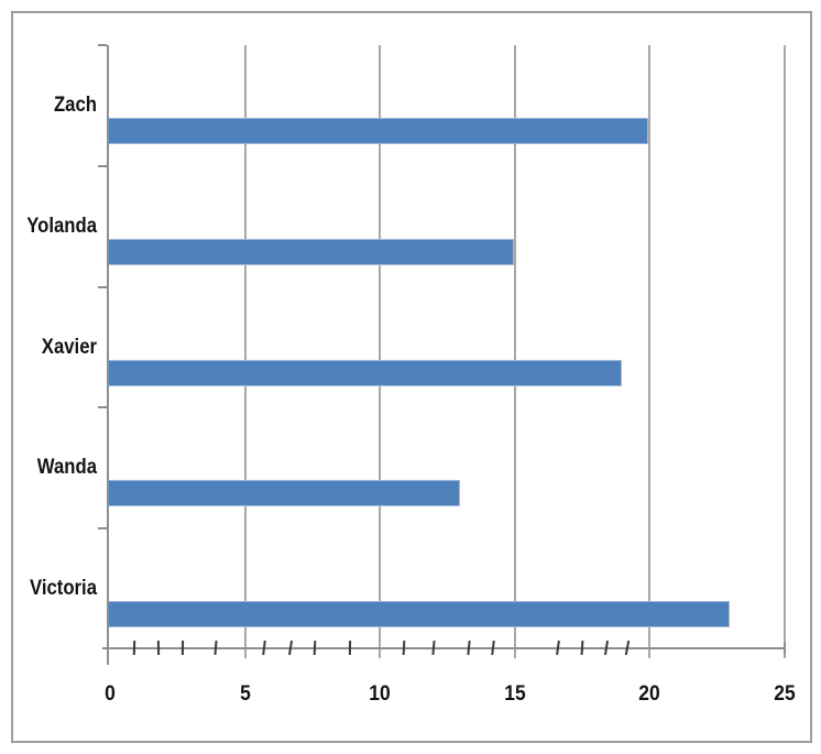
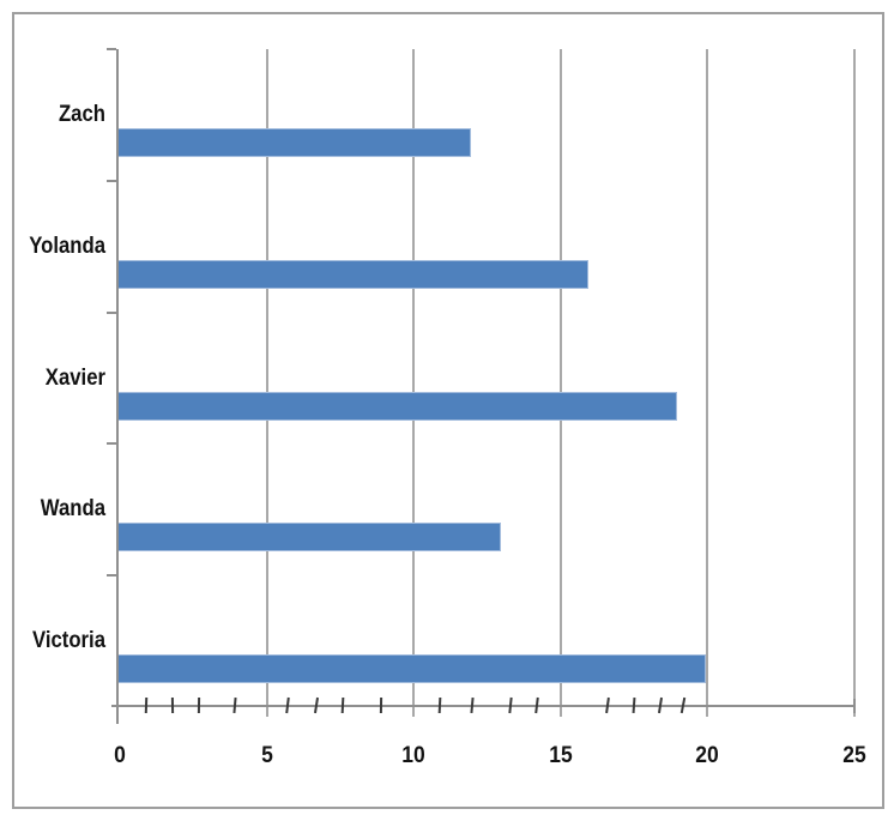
Zach: 20 -> 12
Yolanda: 15 -> 16
Victoria: 23 -> 20
